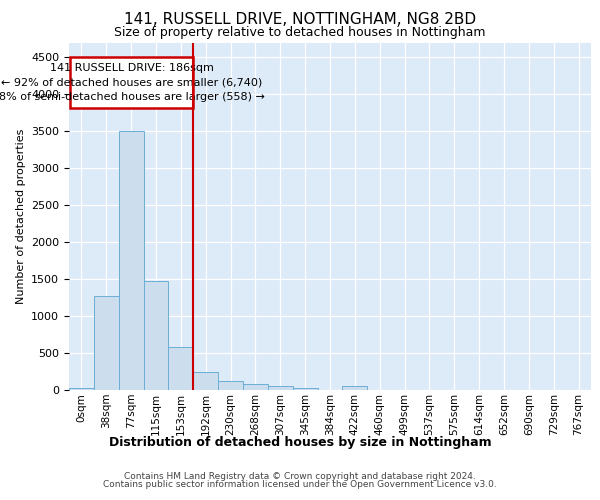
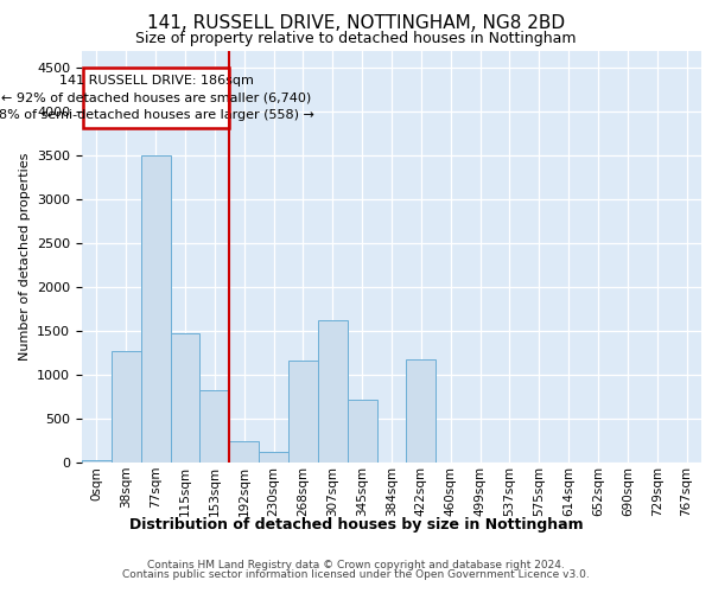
153sqm: 580 -> 820
268sqm: 80 -> 1160
307sqm: 60 -> 1620
345sqm: 30 -> 720
422sqm: 60 -> 1180
